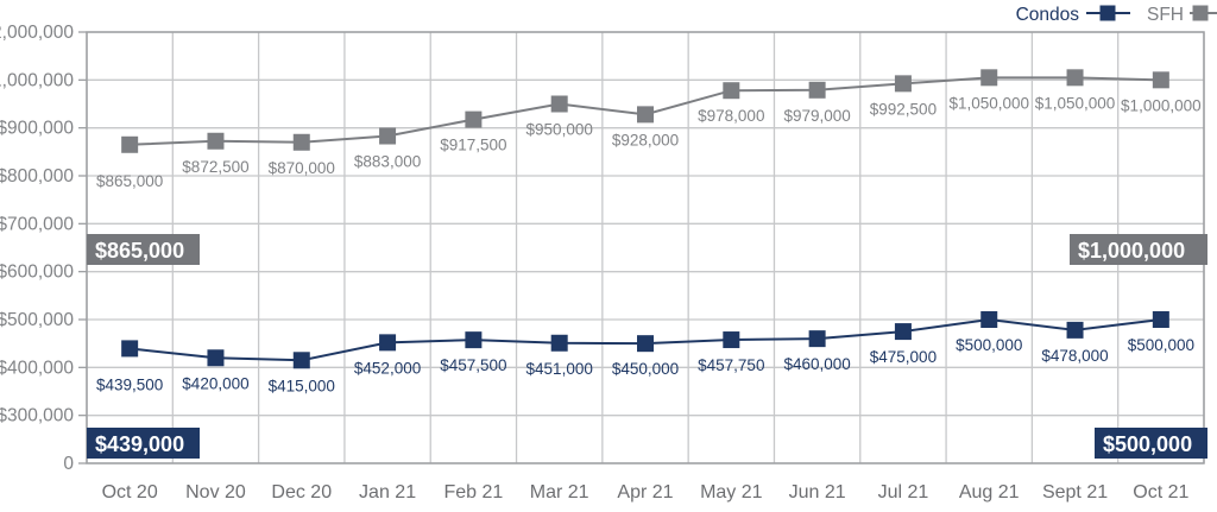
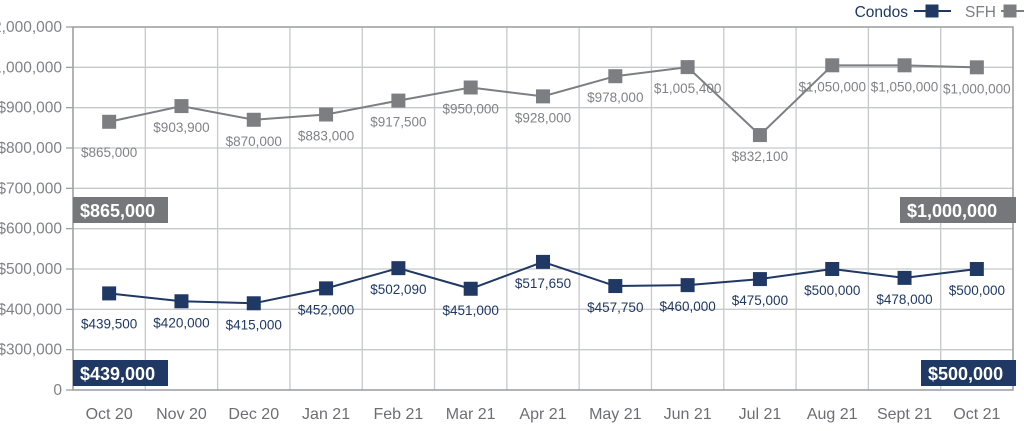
SFH/Nov 20: $872,500 -> $903,900
Condos/Feb 21: $457,500 -> $502,090
Condos/Apr 21: $450,000 -> $517,650
SFH/Jun 21: $979,000 -> $1,005,400
SFH/Jul 21: $992,500 -> $832,100
